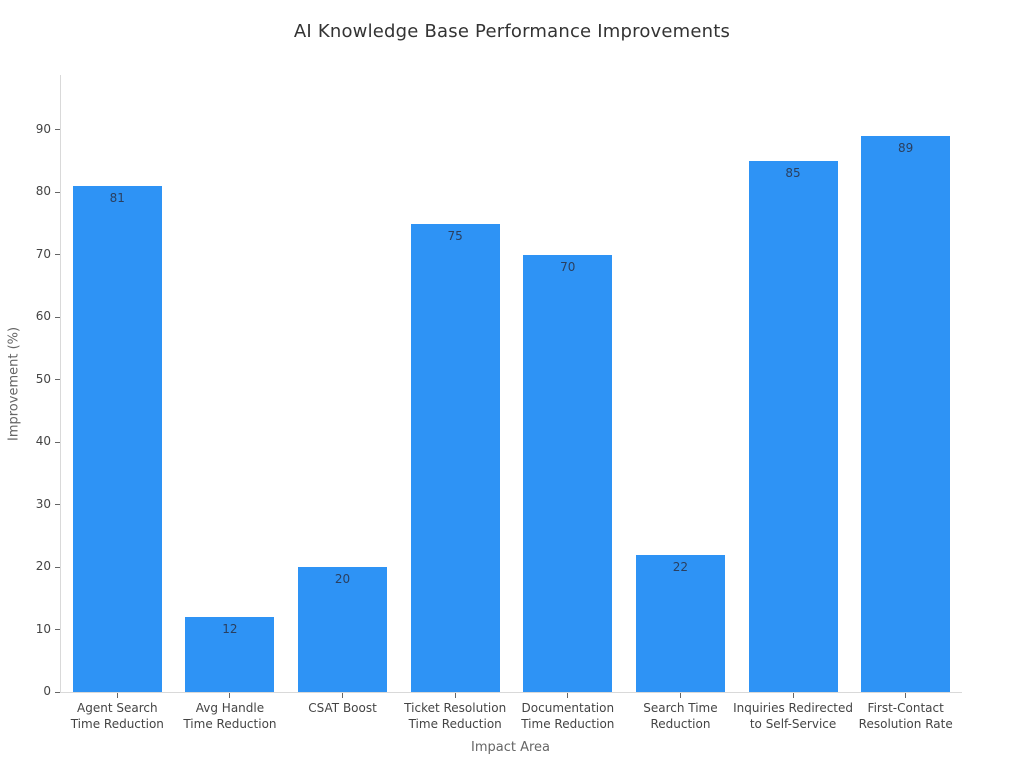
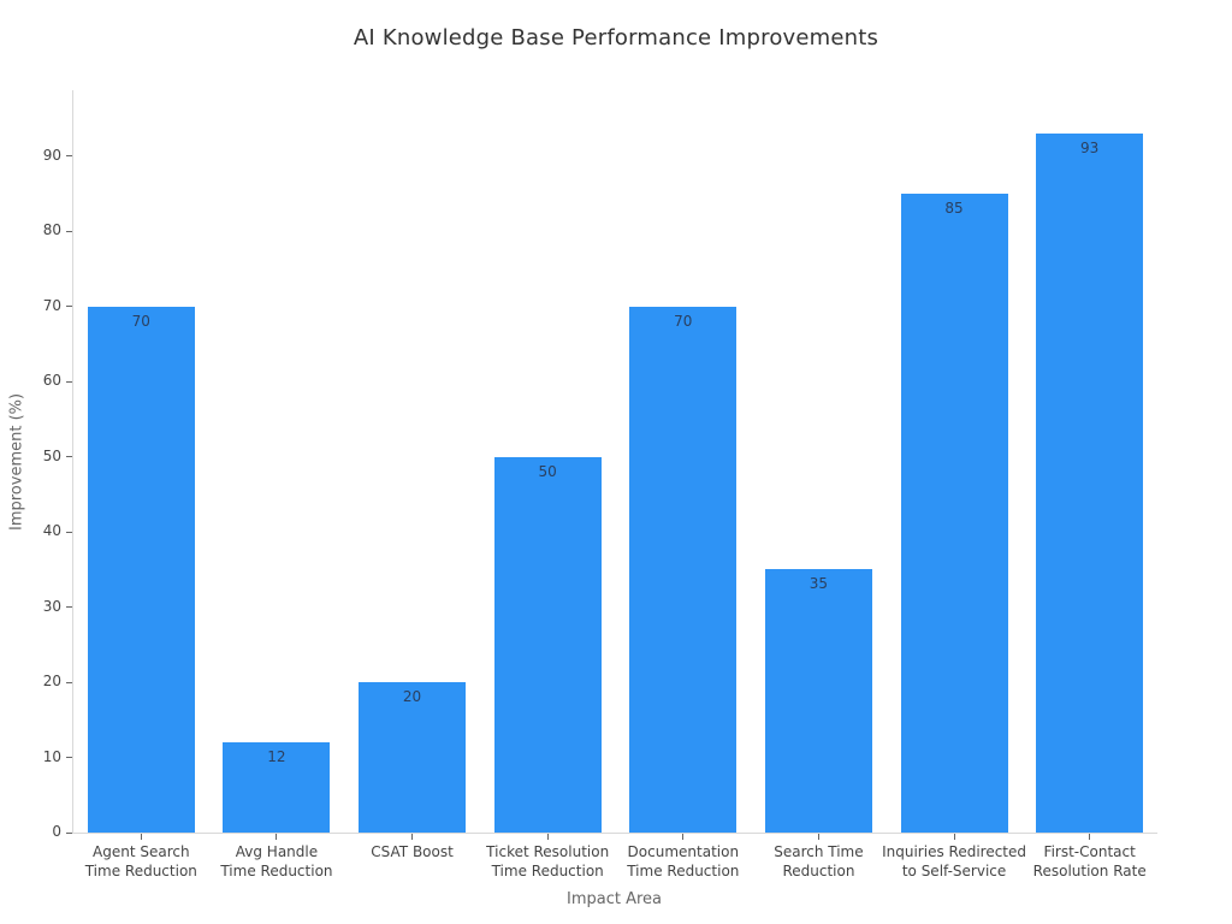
Agent Search Time Reduction: 81 -> 70
Ticket Resolution Time Reduction: 75 -> 50
Search Time Reduction: 22 -> 35
First-Contact Resolution Rate: 89 -> 93
